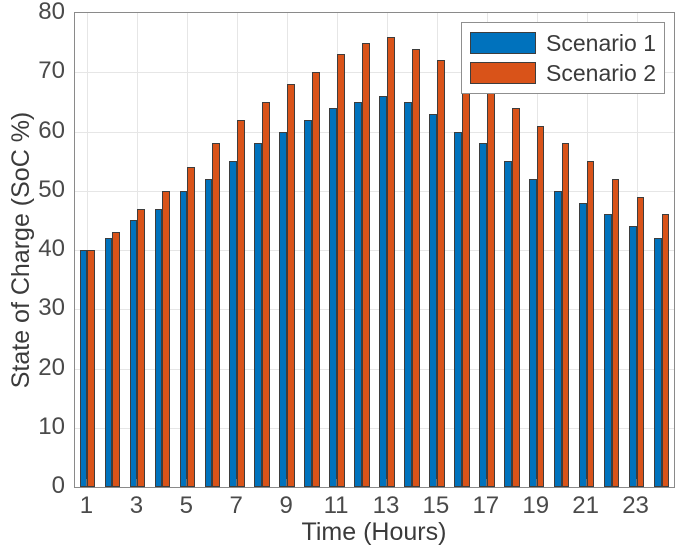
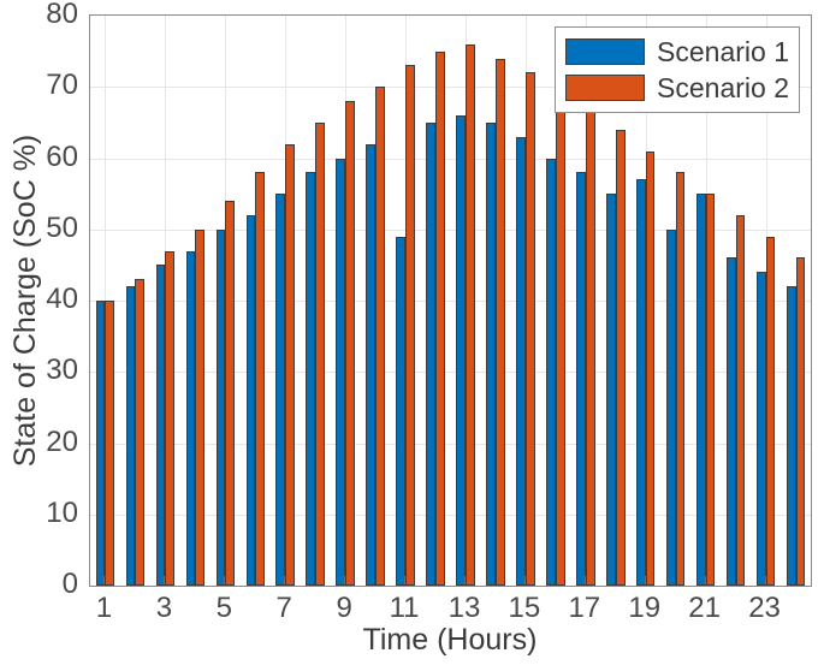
Scenario 1/11: 64 -> 49
Scenario 1/19: 52 -> 57
Scenario 1/21: 48 -> 55
